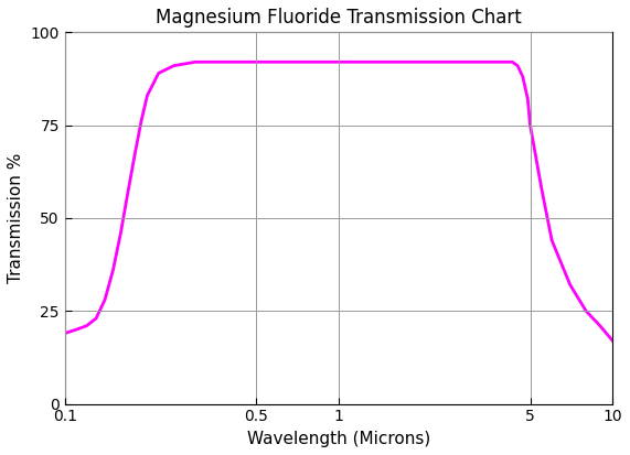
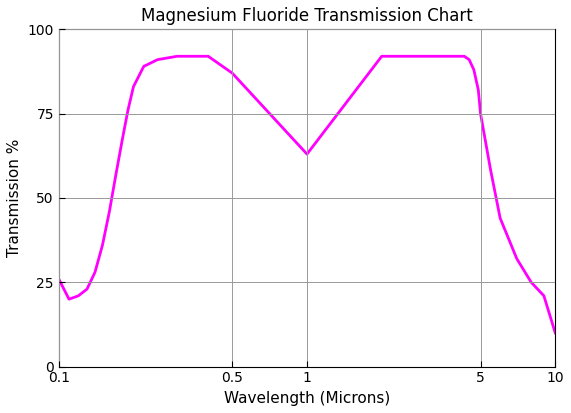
0.1: 19 -> 26
0.5: 92 -> 87
1: 92 -> 63
10: 17 -> 10
